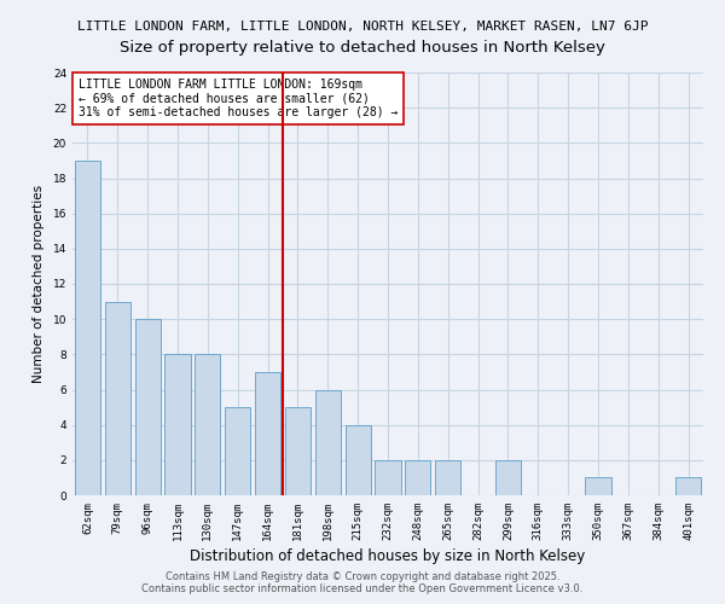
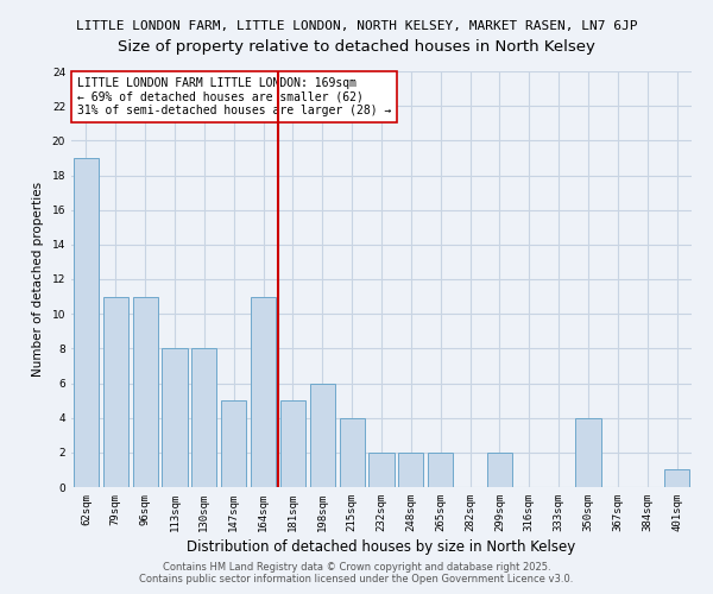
96sqm: 10 -> 11
164sqm: 7 -> 11
350sqm: 1 -> 4
